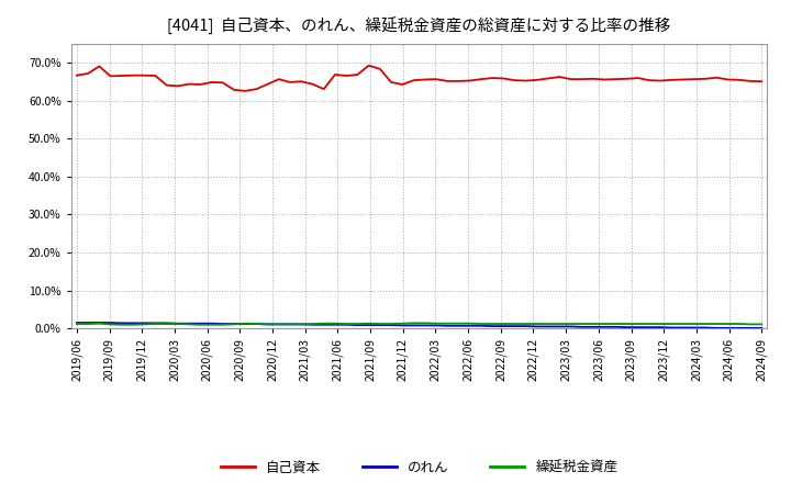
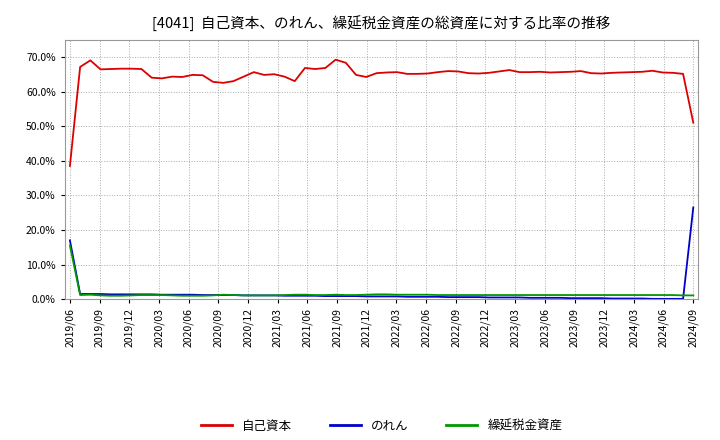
自己資本/2019/06: 66.6% -> 38.5%
のれん/2019/06: 1.5% -> 17.0%
繰延税金資産/2019/06: 1.2% -> 15.5%
自己資本/2024/09: 65.0% -> 51.0%
のれん/2024/09: 0.1% -> 26.5%
